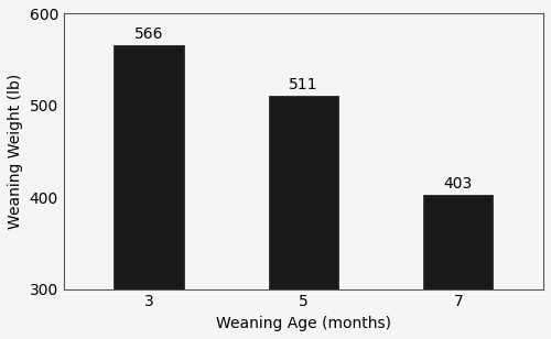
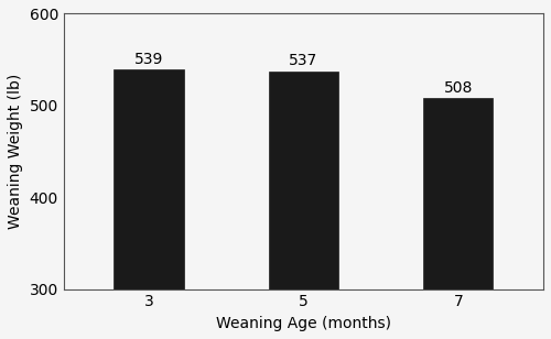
3: 566 -> 539
5: 511 -> 537
7: 403 -> 508
